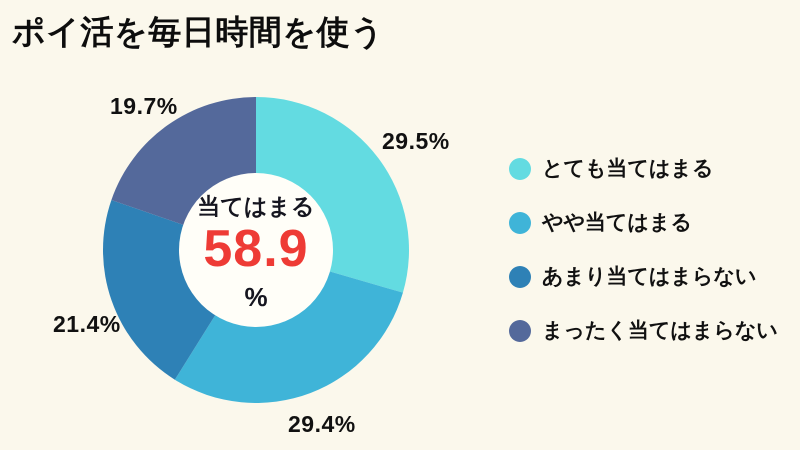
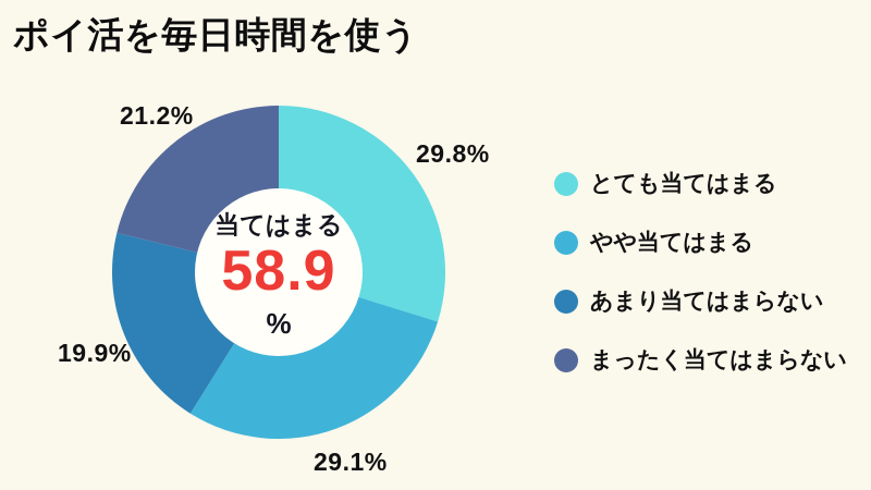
とても当てはまる: 29.5% -> 29.8%
やや当てはまる: 29.4% -> 29.1%
あまり当てはまらない: 21.4% -> 19.9%
まったく当てはまらない: 19.7% -> 21.2%
